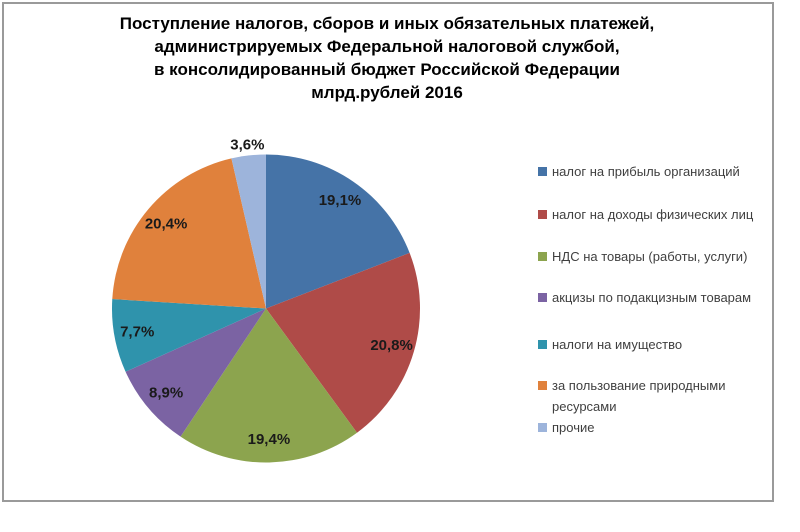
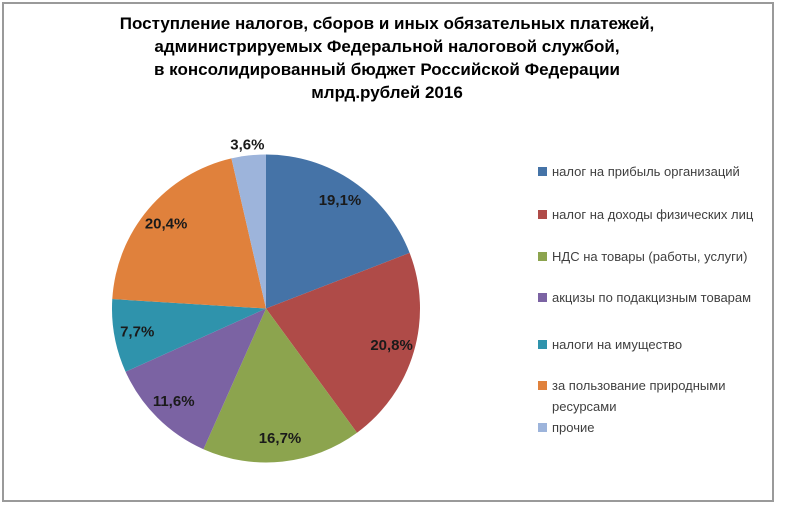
НДС на товары (работы, услуги): 19,4% -> 16,7%
акцизы по подакцизным товарам: 8,9% -> 11,6%
